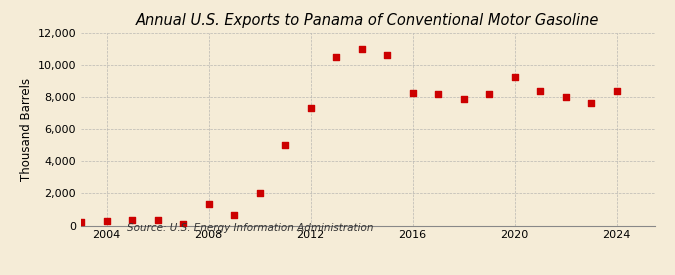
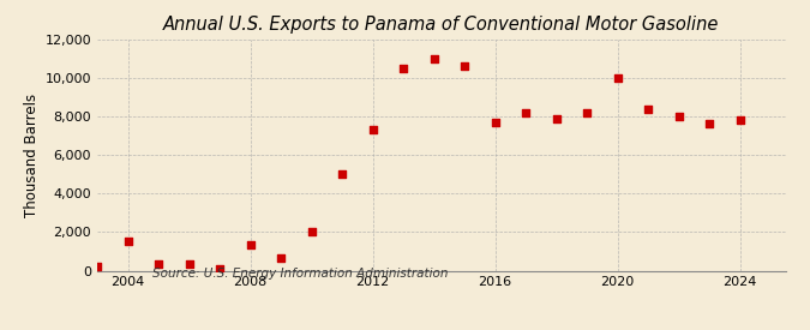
2004: 300 -> 1,500
2016: 8,200 -> 7,700
2020: 9,200 -> 10,000
2024: 8,400 -> 7,800
